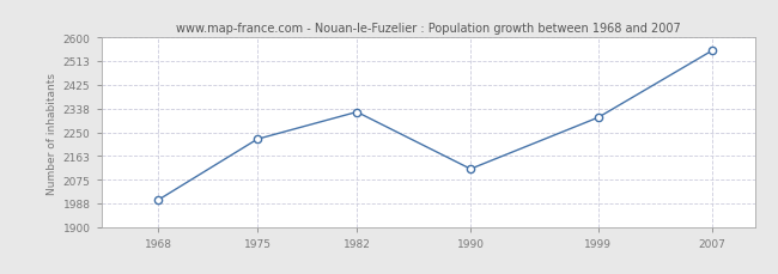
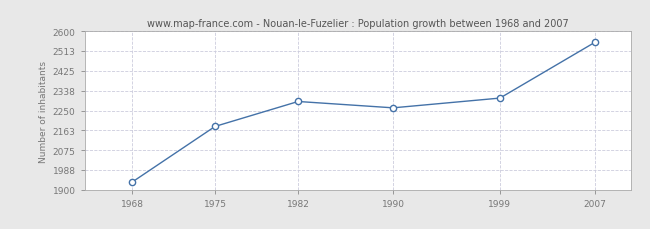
1968: 2000 -> 1934
1975: 2225 -> 2180
1982: 2325 -> 2290
1990: 2115 -> 2262
